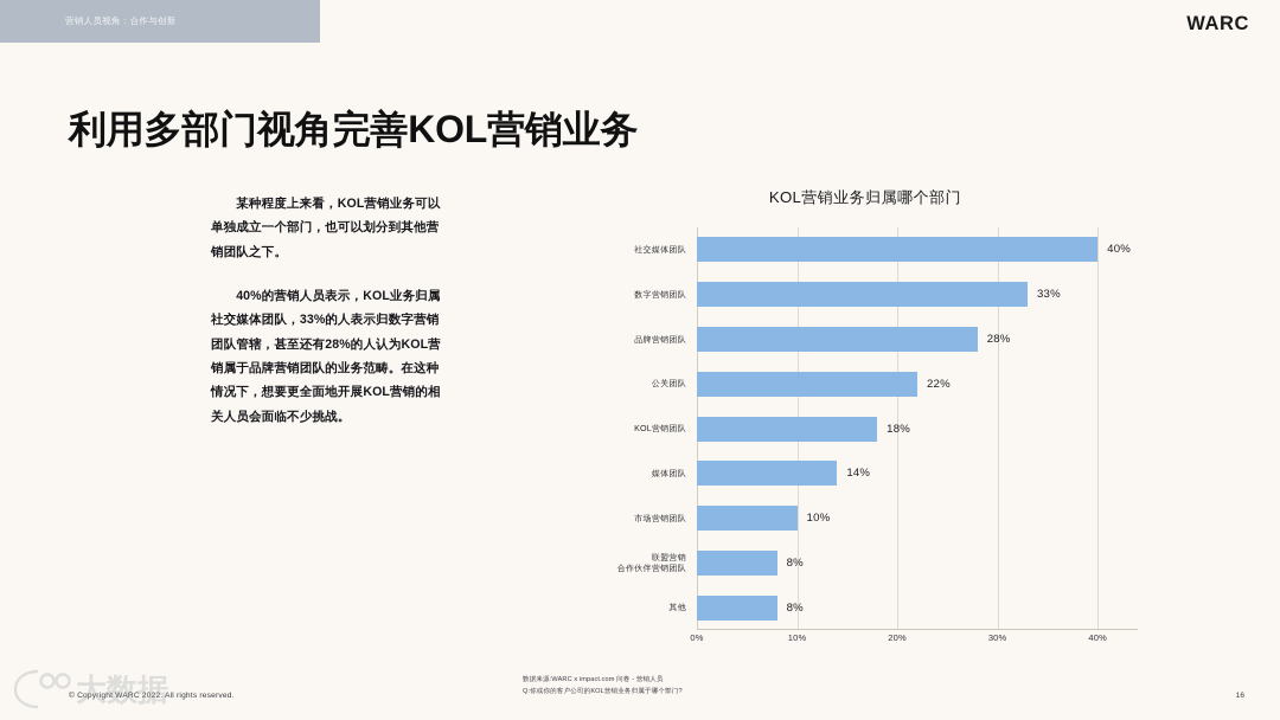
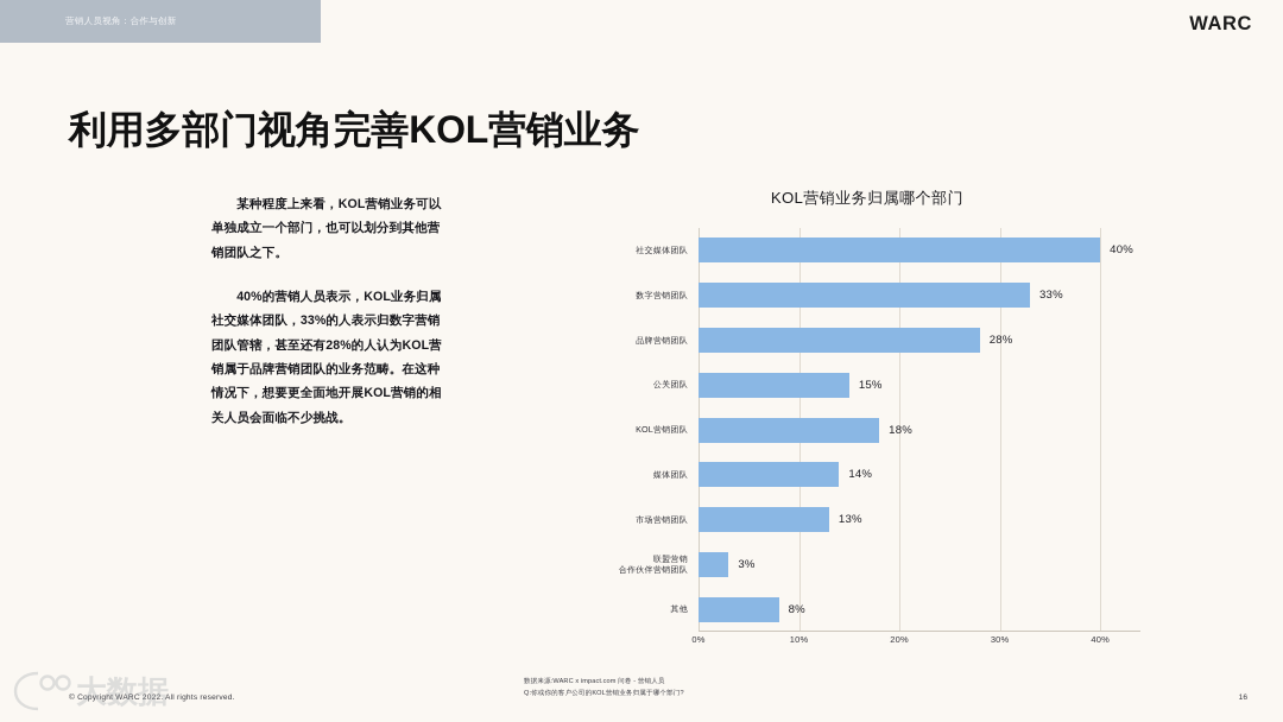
公关团队: 22% -> 15%
市场营销团队: 10% -> 13%
联盟营销 合作伙伴营销团队: 8% -> 3%
